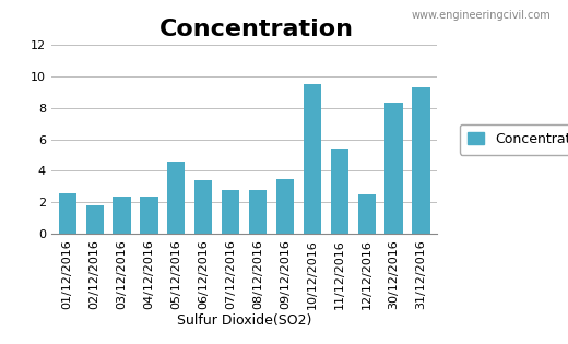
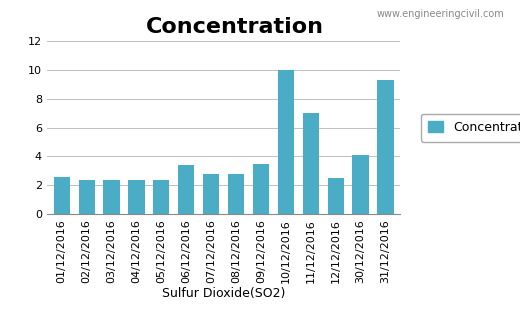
02/12/2016: 1.8 -> 2.4
05/12/2016: 4.6 -> 2.4
10/12/2016: 9.5 -> 10.0
11/12/2016: 5.4 -> 7.0
30/12/2016: 8.3 -> 4.1
